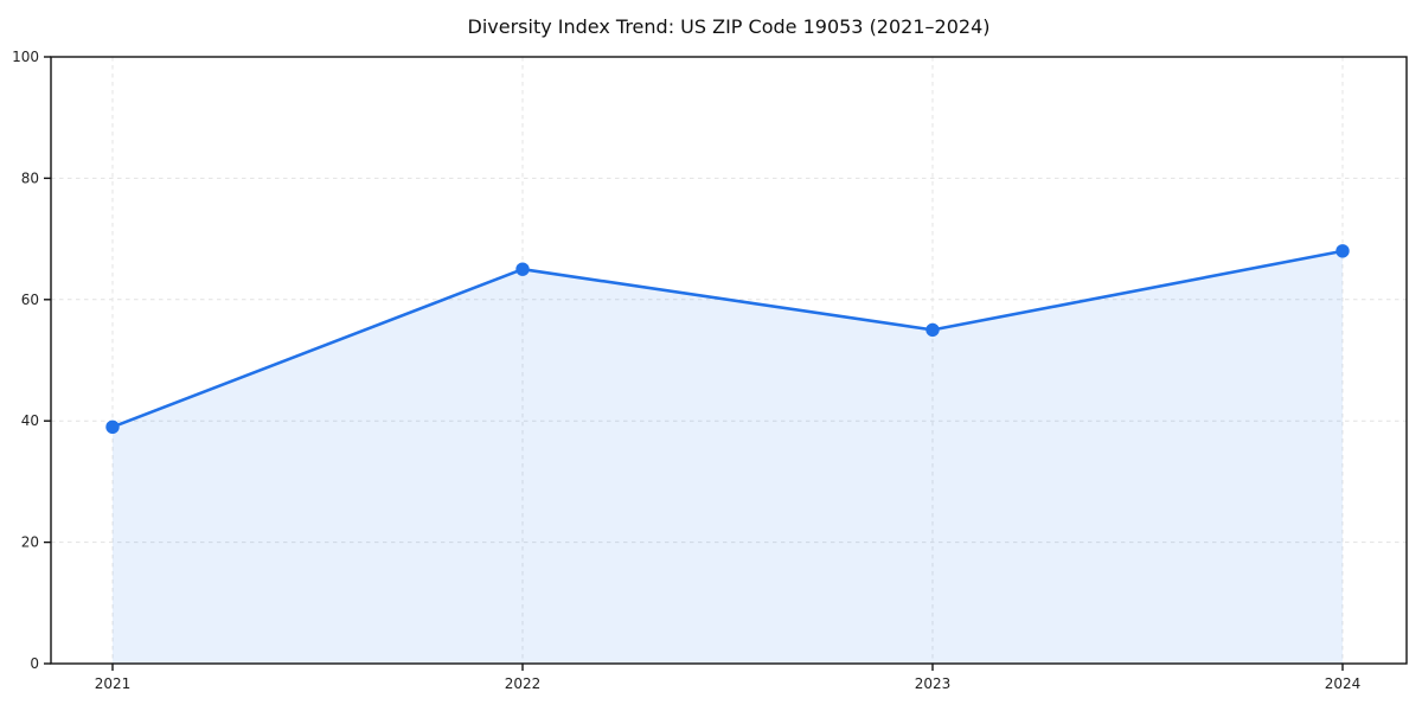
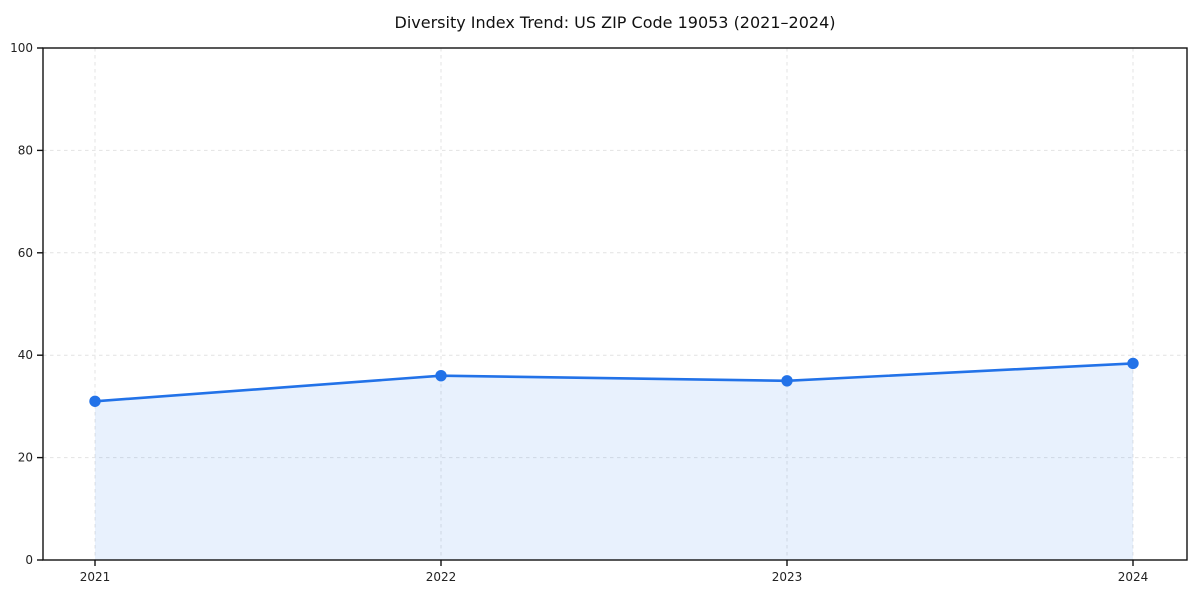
2021: 39 -> 31
2022: 65 -> 36
2023: 55 -> 35
2024: 68 -> 38
